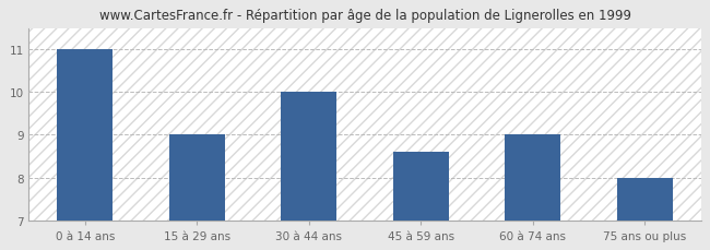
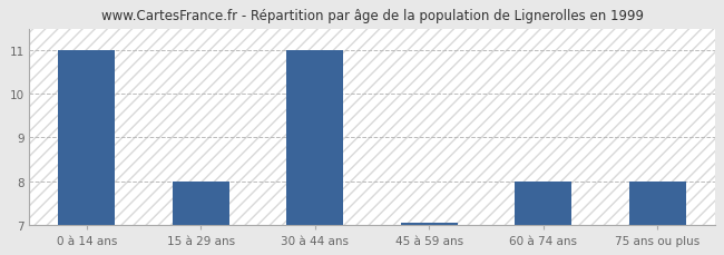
15 à 29 ans: 9.00 -> 8.00
30 à 44 ans: 10.00 -> 11.00
45 à 59 ans: 8.60 -> 7.05
60 à 74 ans: 9.00 -> 8.00
